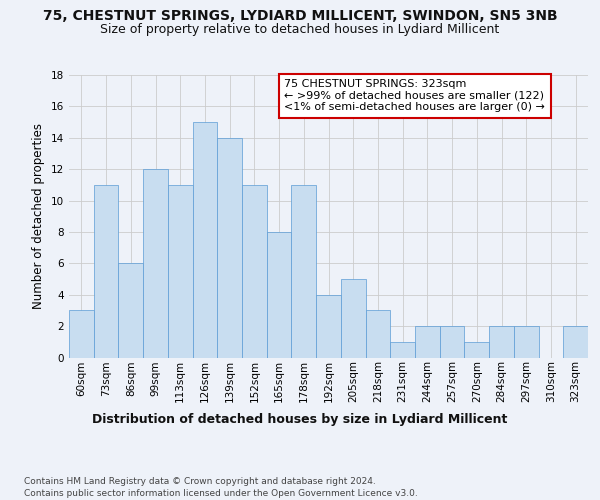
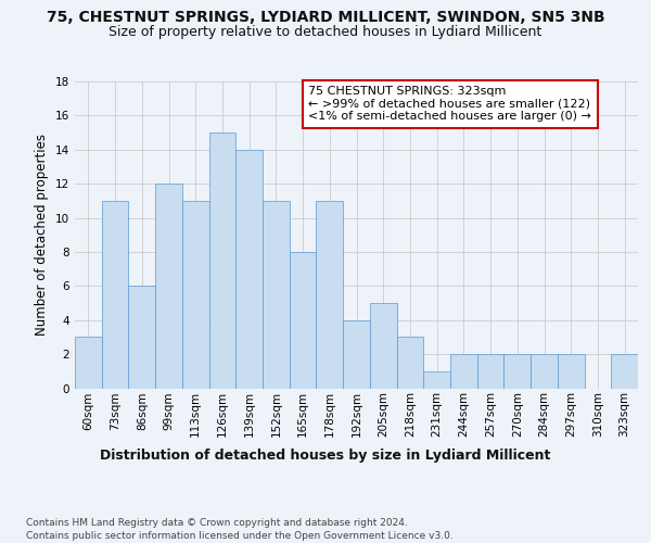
270sqm: 1 -> 2
